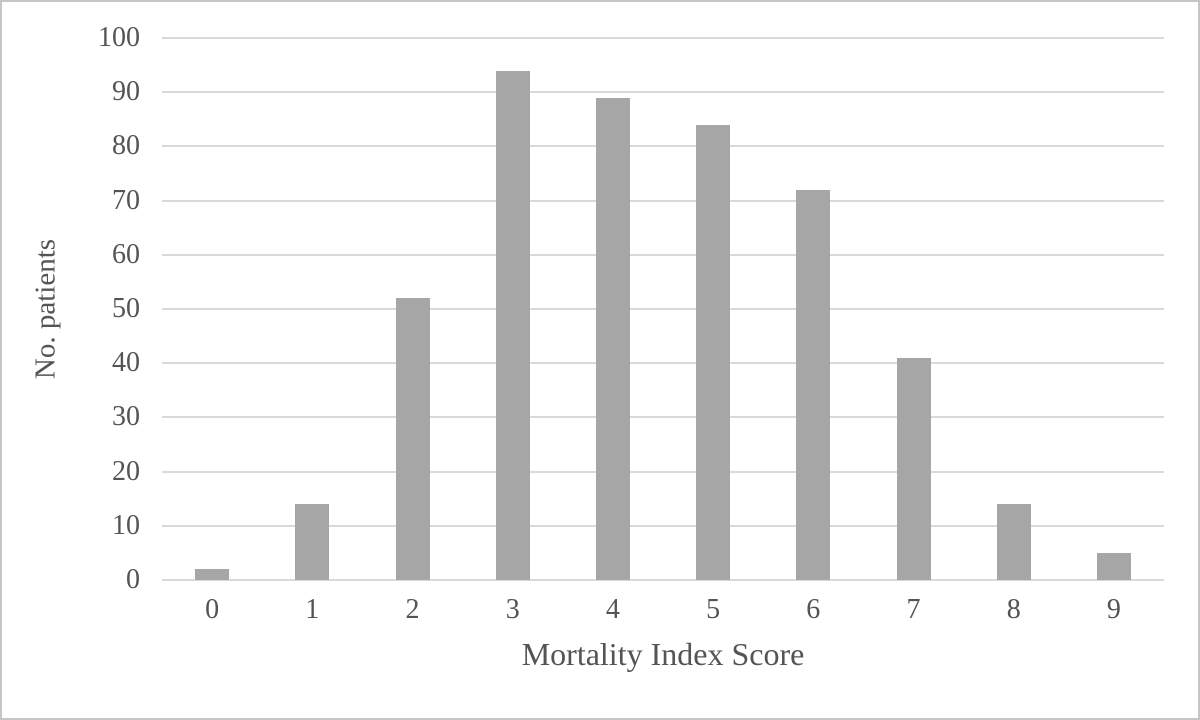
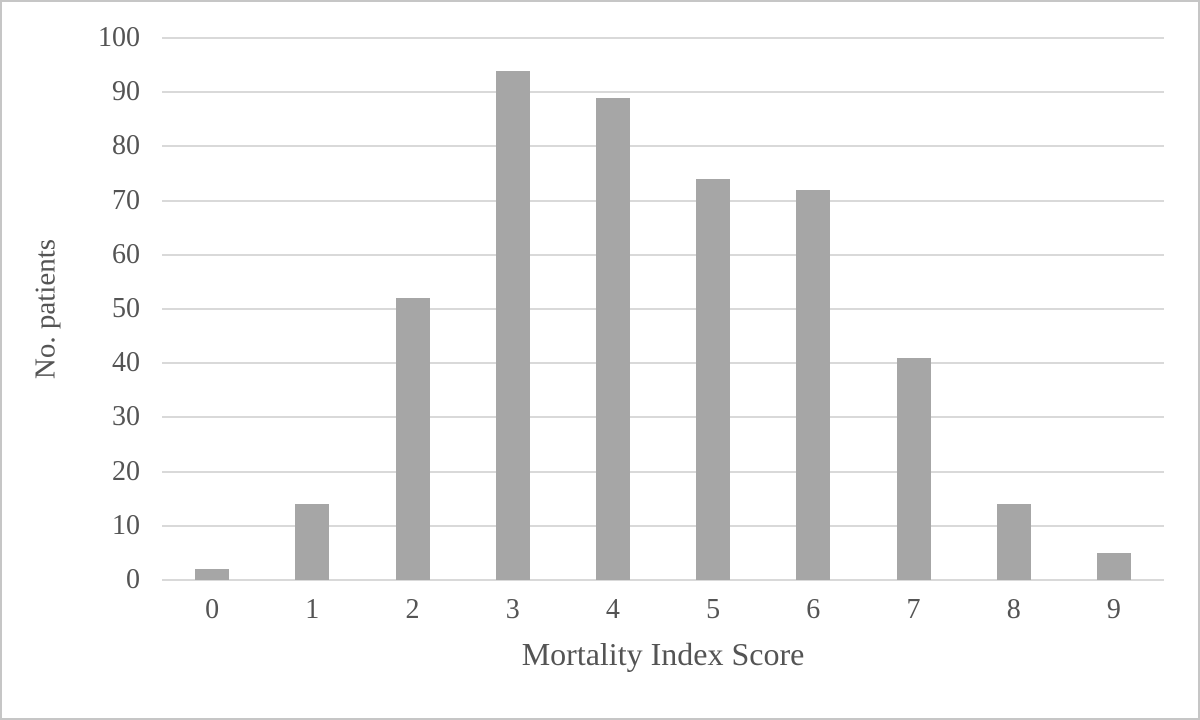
5: 84 -> 74
